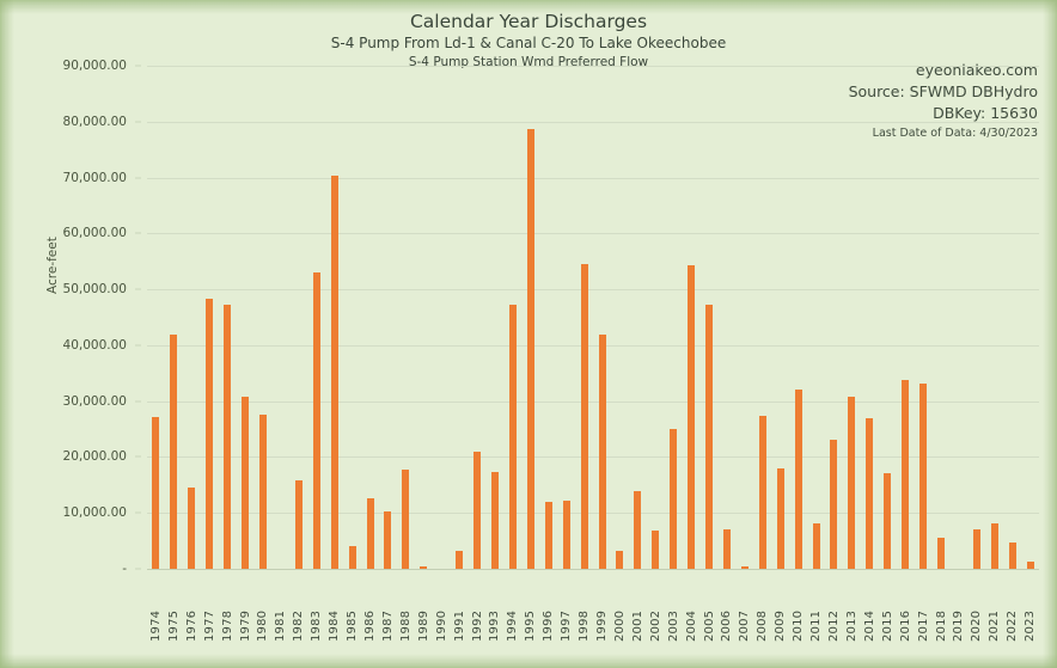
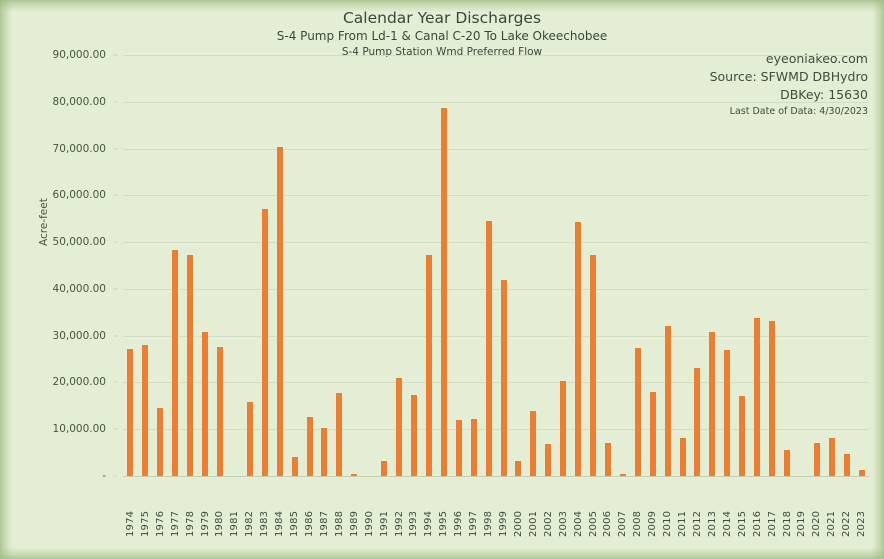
1975: 42000 -> 28000
1983: 53000 -> 57000
2003: 25000 -> 20000
